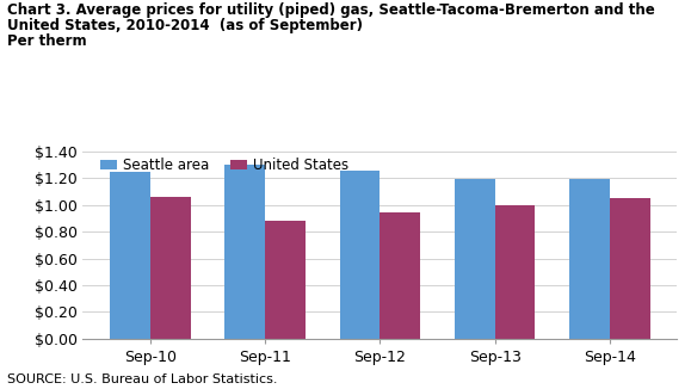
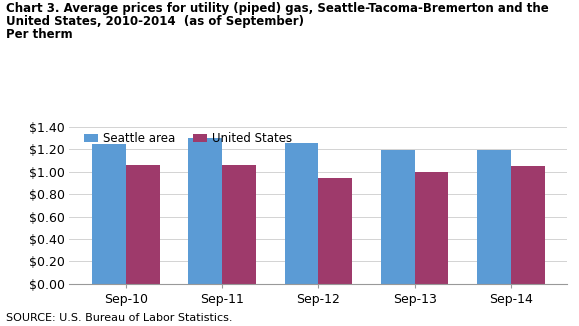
United States/Sep-11: $0.88 -> $1.06
